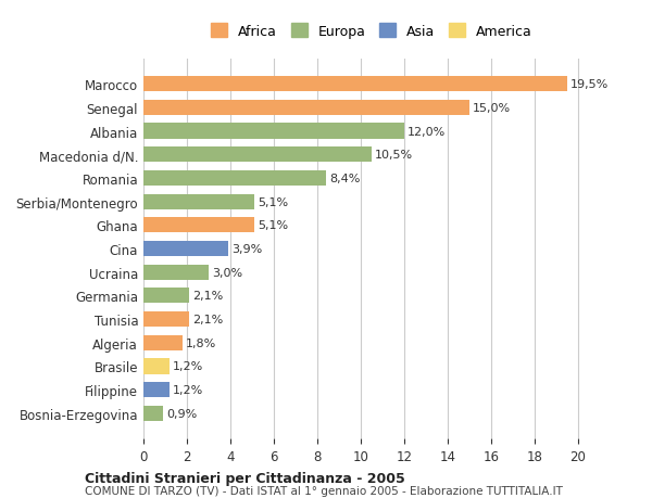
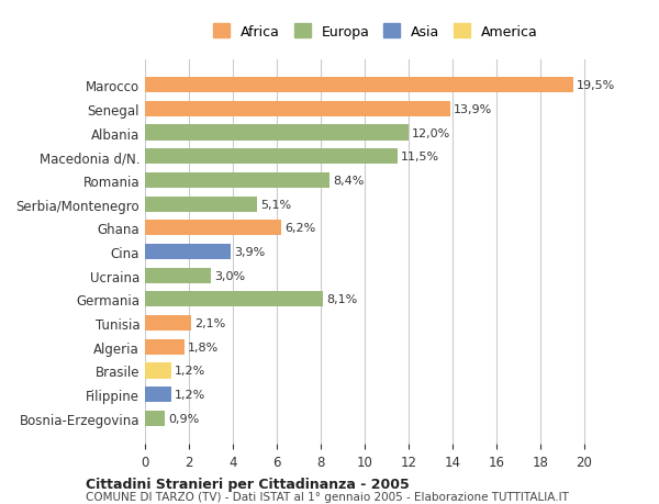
Senegal: 15,0% -> 13,9%
Macedonia d/N.: 10,5% -> 11,5%
Ghana: 5,1% -> 6,2%
Germania: 2,1% -> 8,1%
